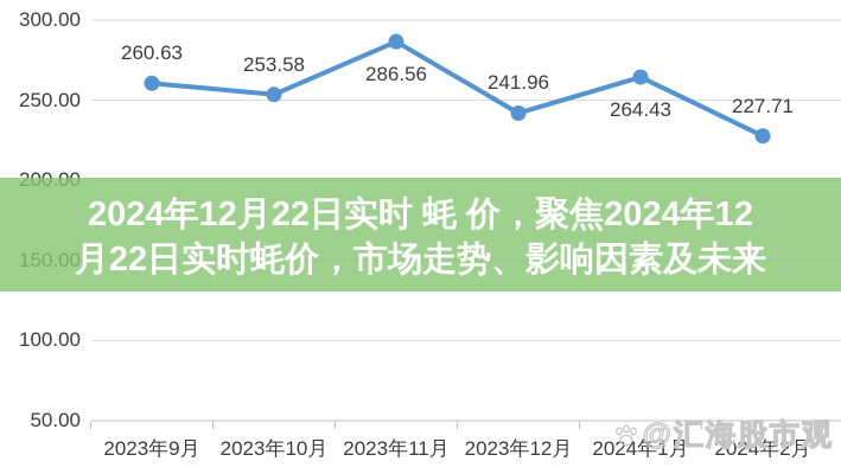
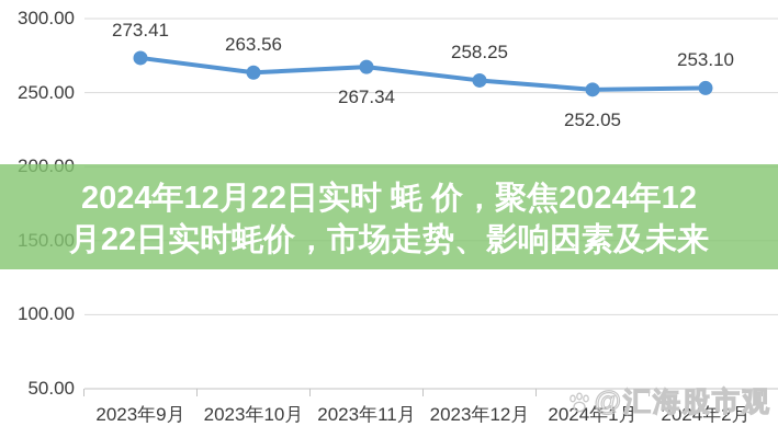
2023年9月: 260.63 -> 273.41
2023年10月: 253.58 -> 263.56
2023年11月: 286.56 -> 267.34
2023年12月: 241.96 -> 258.25
2024年1月: 264.43 -> 252.05
2024年2月: 227.71 -> 253.10
